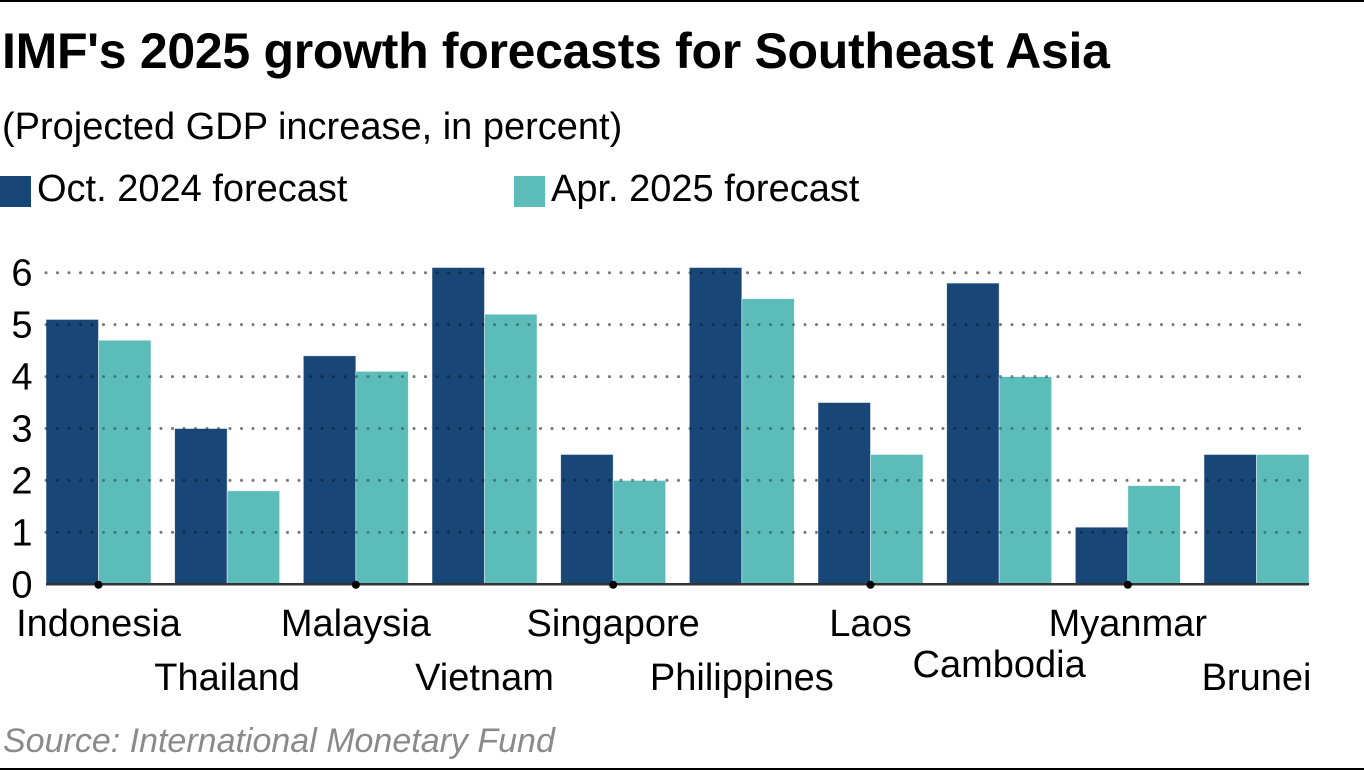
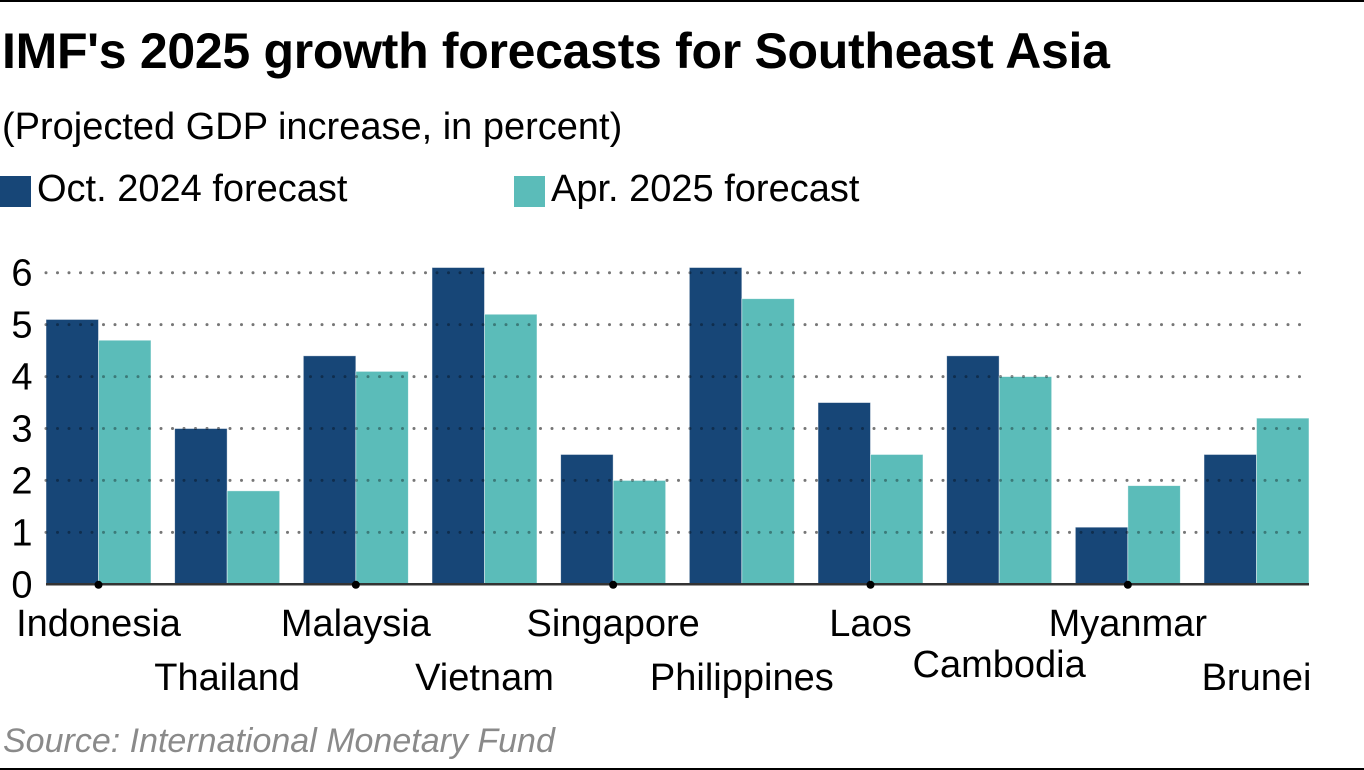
Oct. 2024 forecast/Cambodia: 5.8 -> 4.4
Apr. 2025 forecast/Brunei: 2.5 -> 3.2
